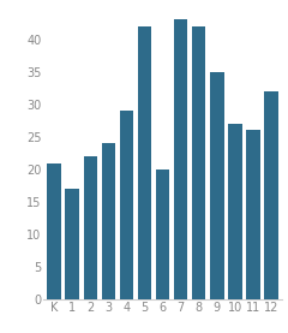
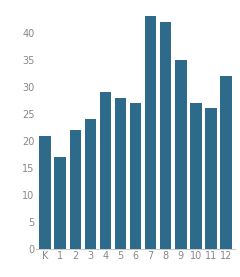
5: 42 -> 28
6: 20 -> 27
